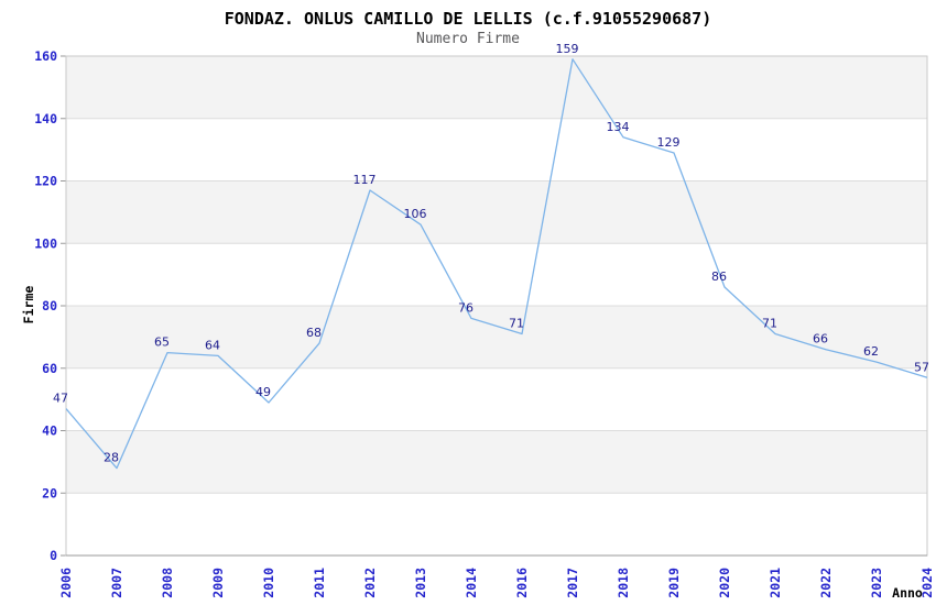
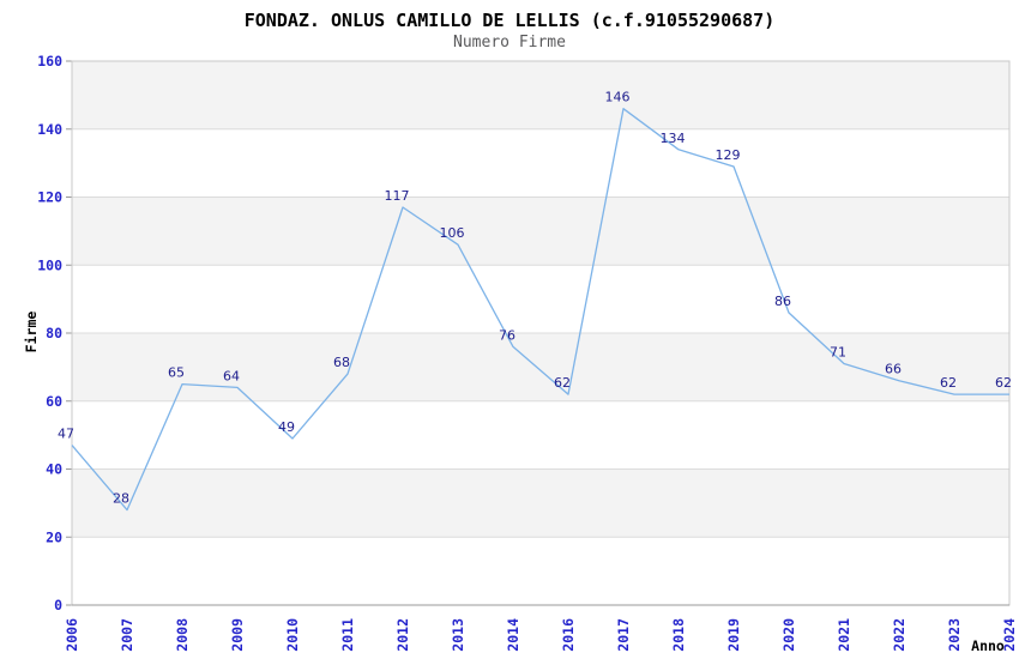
2016: 71 -> 62
2017: 159 -> 146
2024: 57 -> 62
